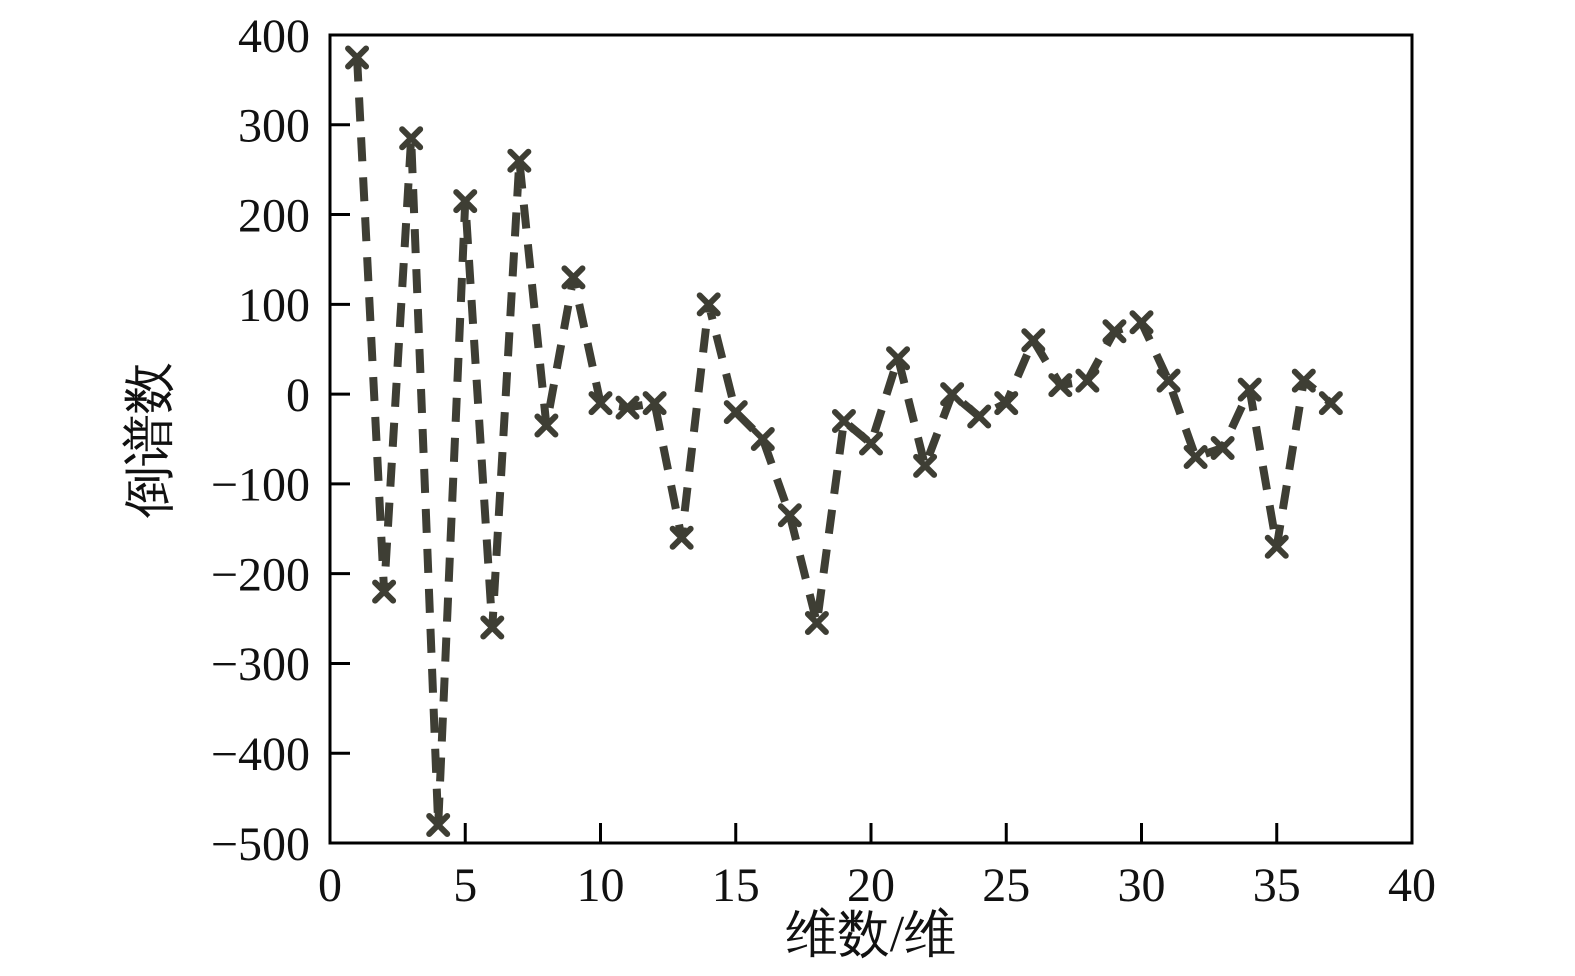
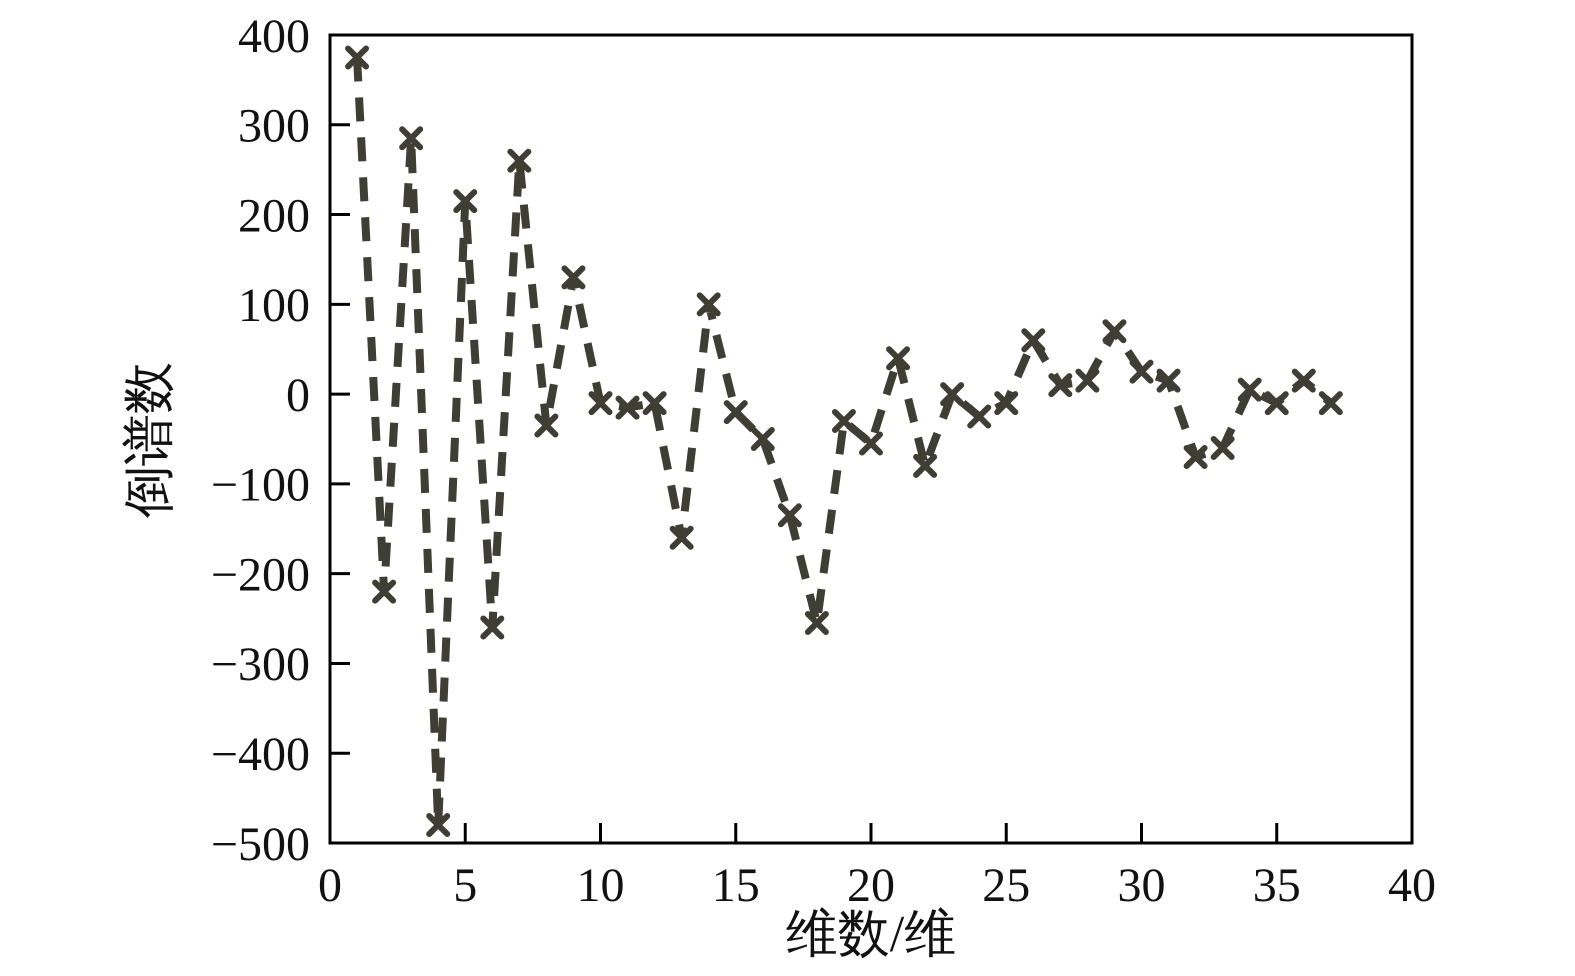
30: 80 -> 20
35: -170 -> -10
